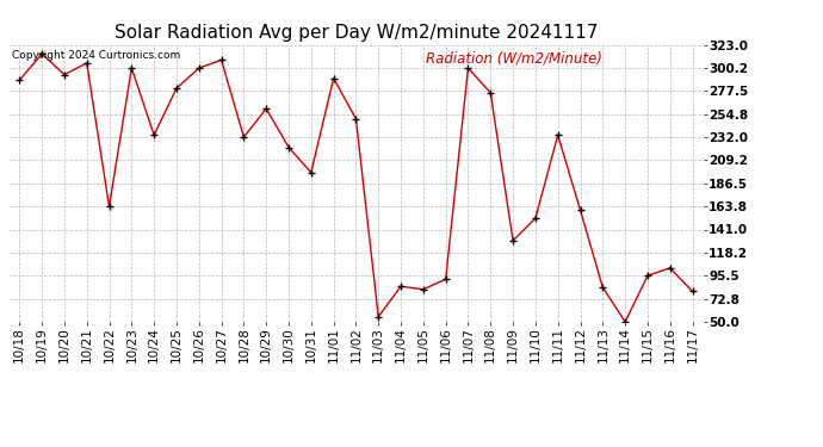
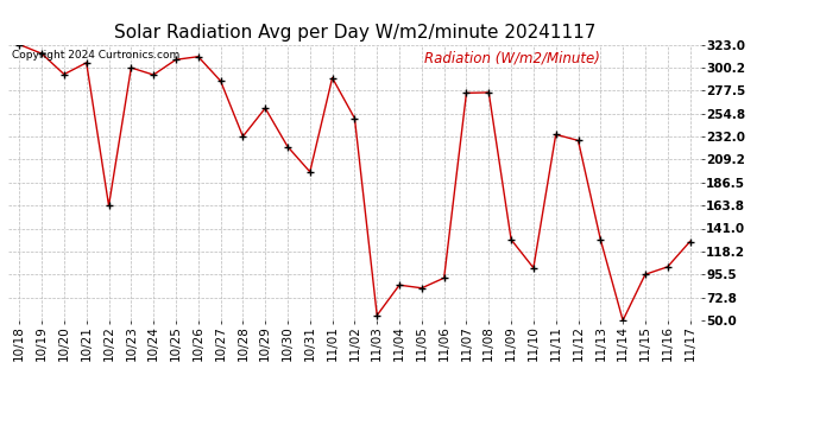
10/18: 288 -> 323
10/24: 234 -> 293
10/25: 280 -> 308
10/26: 300 -> 311
10/27: 308 -> 287
11/07: 300 -> 275
11/10: 152 -> 102
11/12: 160 -> 228
11/13: 84 -> 130
11/17: 80 -> 128
